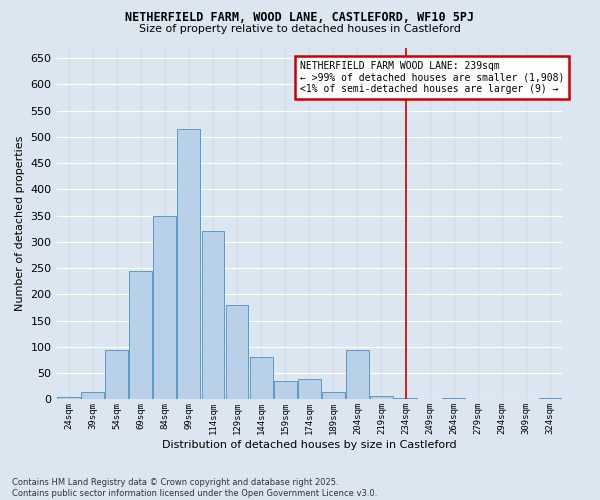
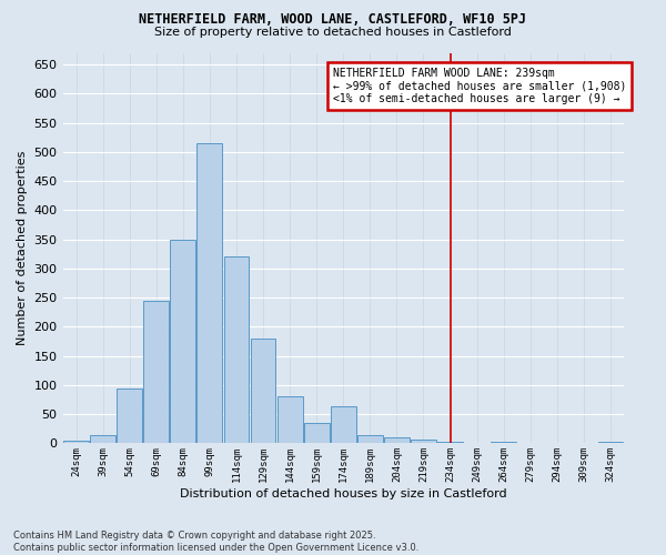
174sqm: 38 -> 63
204sqm: 94 -> 11
